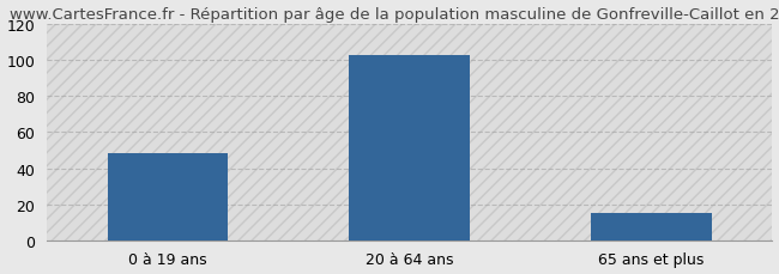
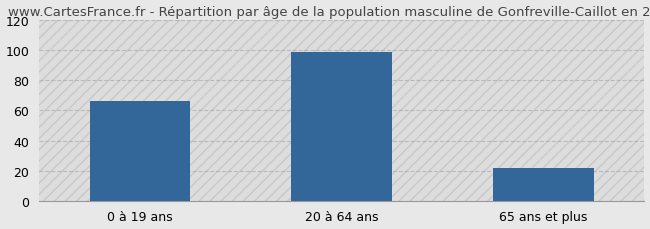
0 à 19 ans: 48 -> 66
20 à 64 ans: 103 -> 99
65 ans et plus: 15 -> 22
